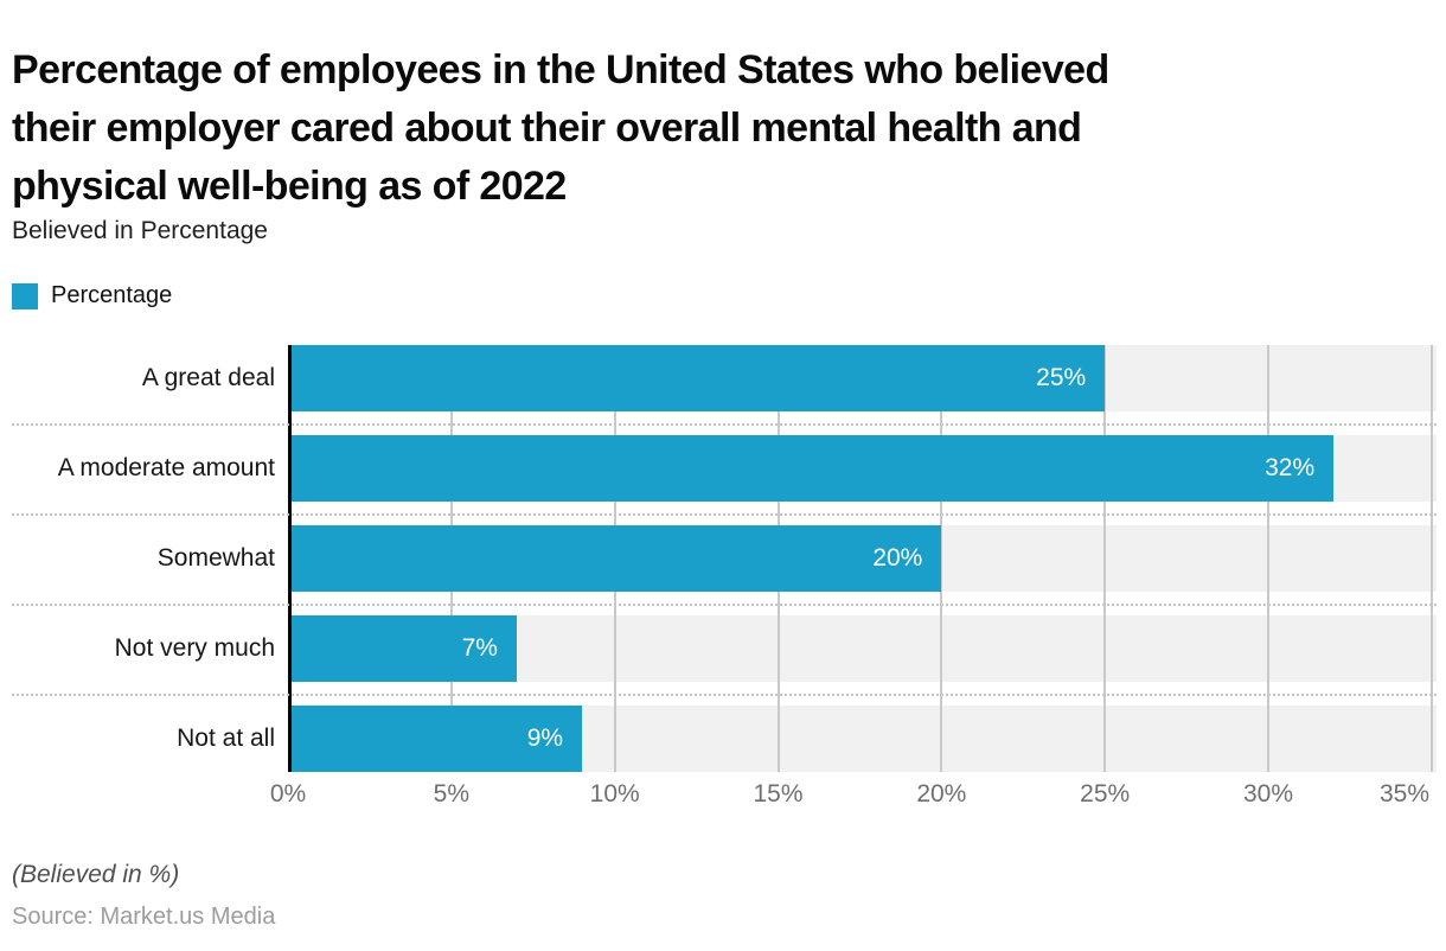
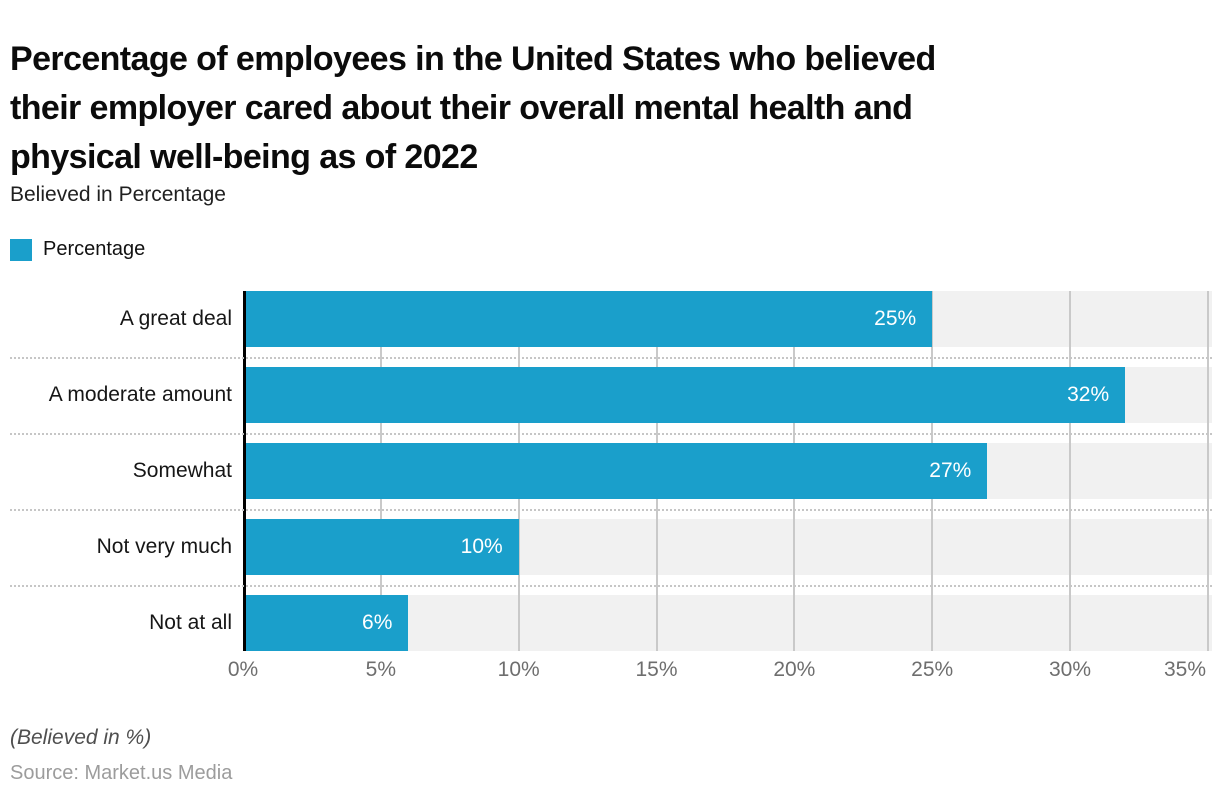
Somewhat: 20% -> 27%
Not very much: 7% -> 10%
Not at all: 9% -> 6%
